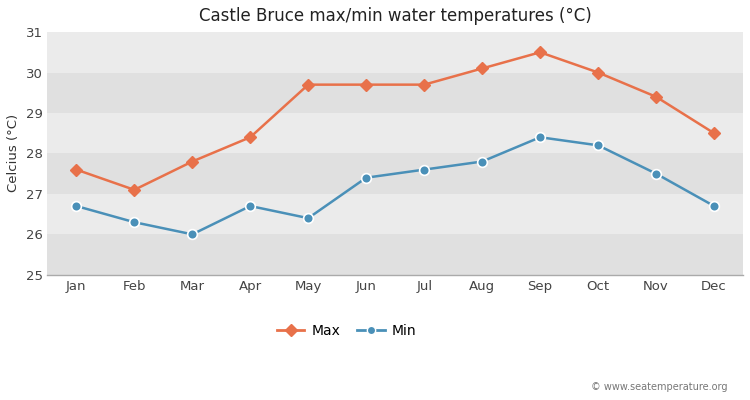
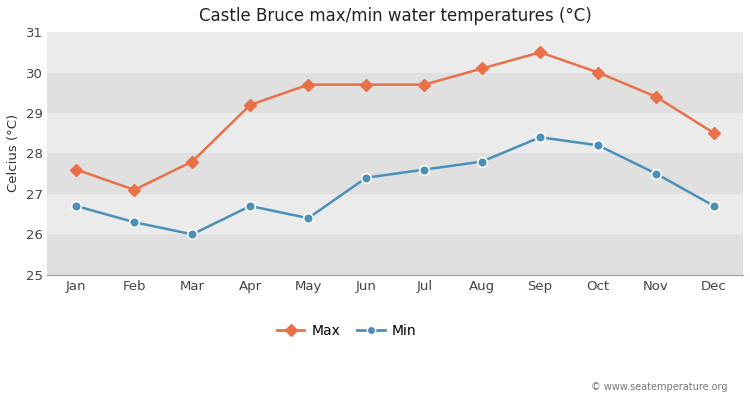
Max/Apr: 28.4 -> 29.2
